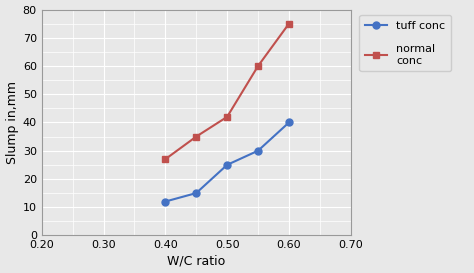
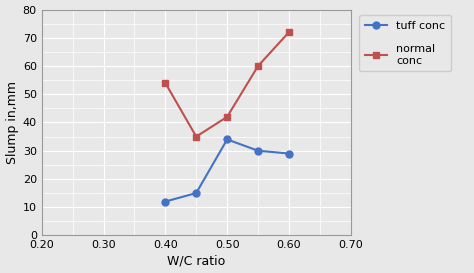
normal conc/0.40: 27 -> 54
tuff conc/0.50: 25 -> 34
tuff conc/0.60: 40 -> 29
normal conc/0.60: 75 -> 72
